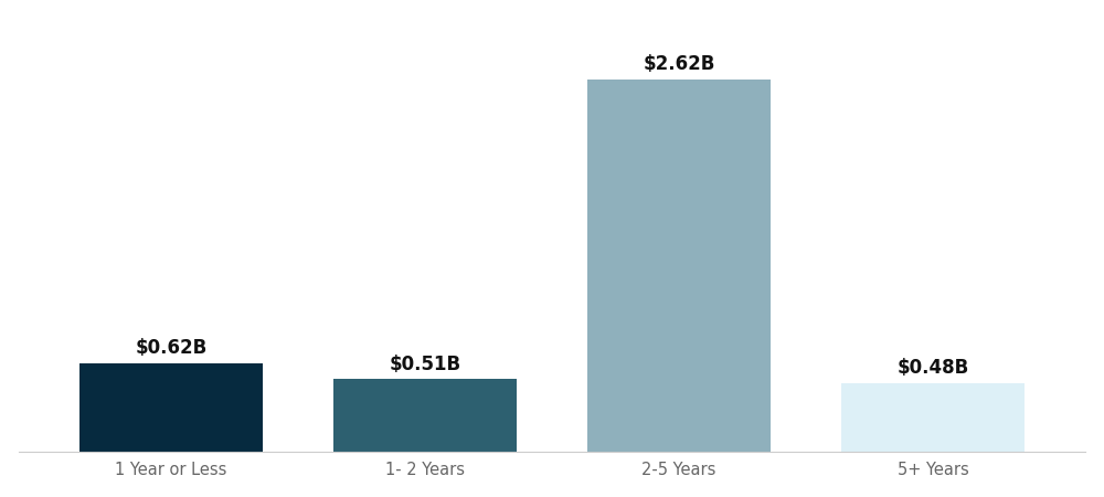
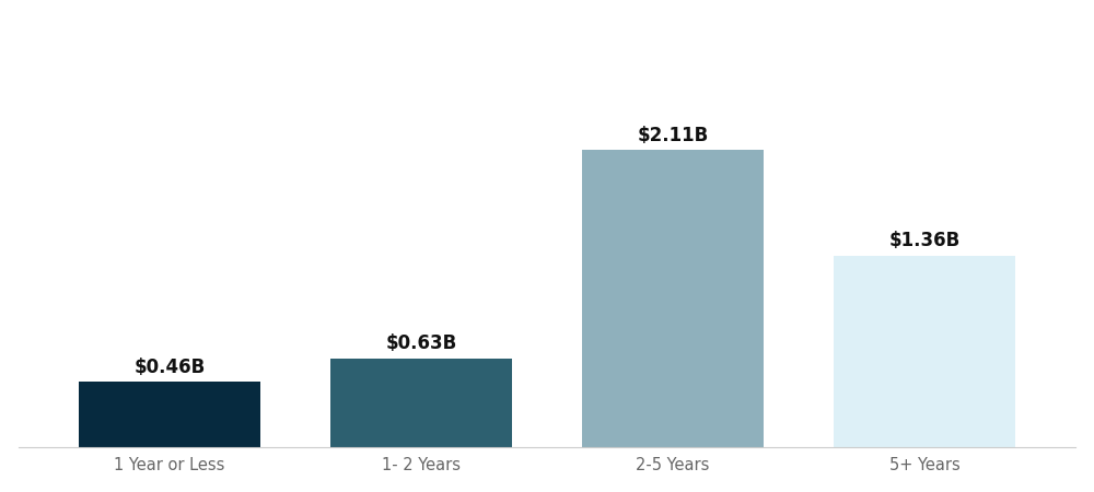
1 Year or Less: $0.62B -> $0.46B
1- 2 Years: $0.51B -> $0.63B
2-5 Years: $2.62B -> $2.11B
5+ Years: $0.48B -> $1.36B
